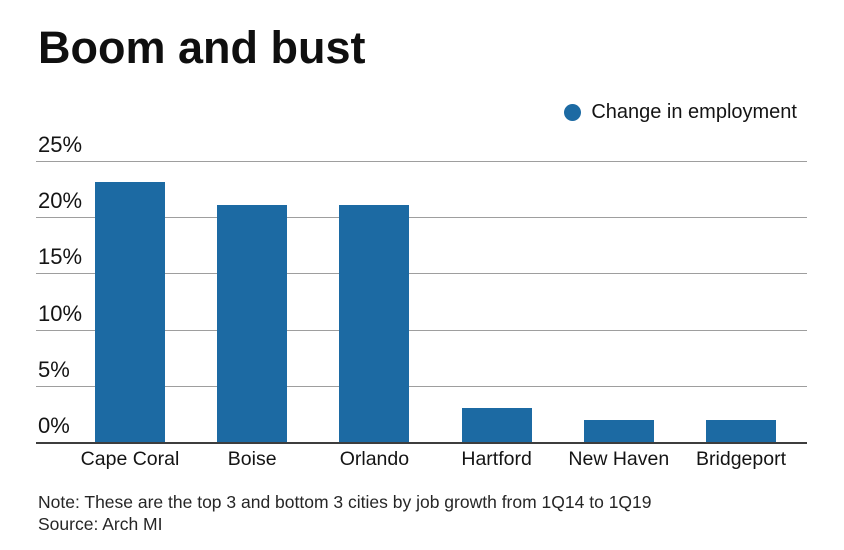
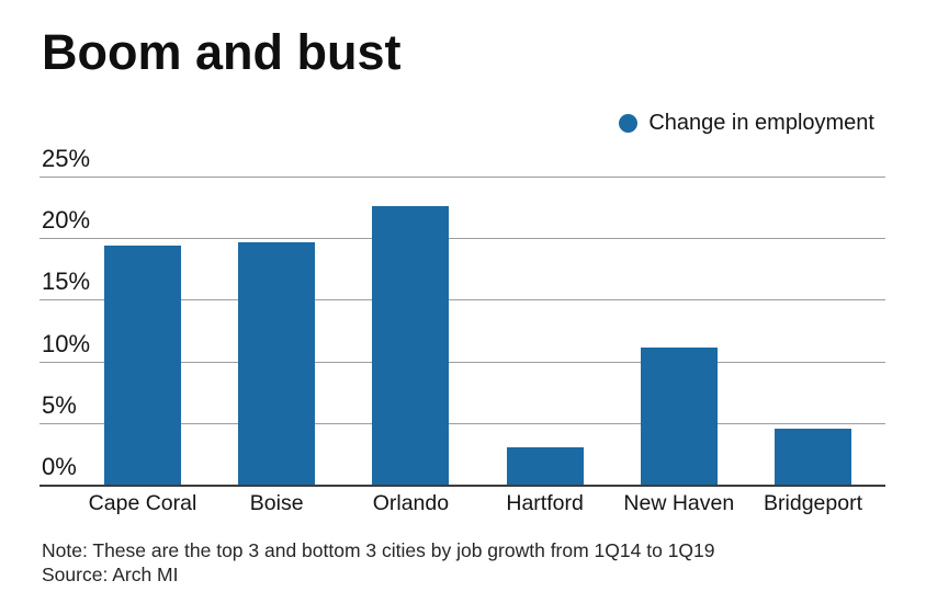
Cape Coral: 23.1% -> 19.4%
Boise: 21.1% -> 19.7%
Orlando: 21.1% -> 22.6%
New Haven: 2.0% -> 11.1%
Bridgeport: 2.0% -> 4.5%
